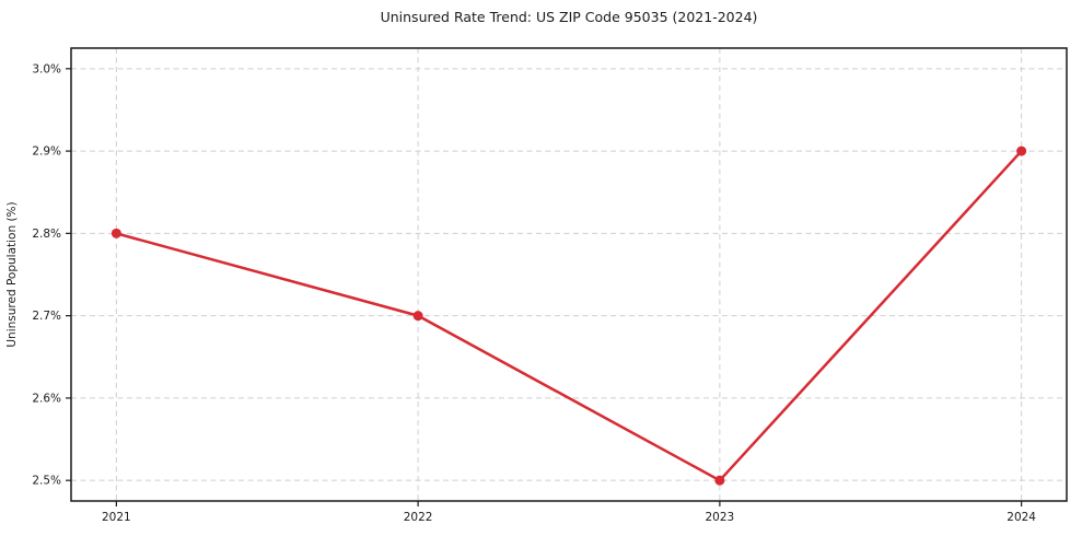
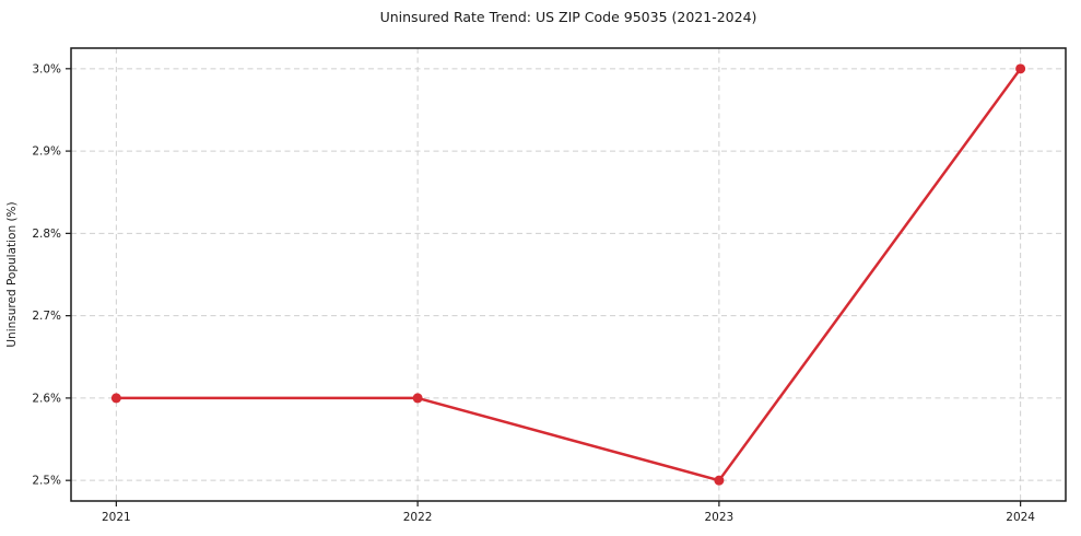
2021: 2.8% -> 2.6%
2022: 2.7% -> 2.6%
2024: 2.9% -> 3.0%
